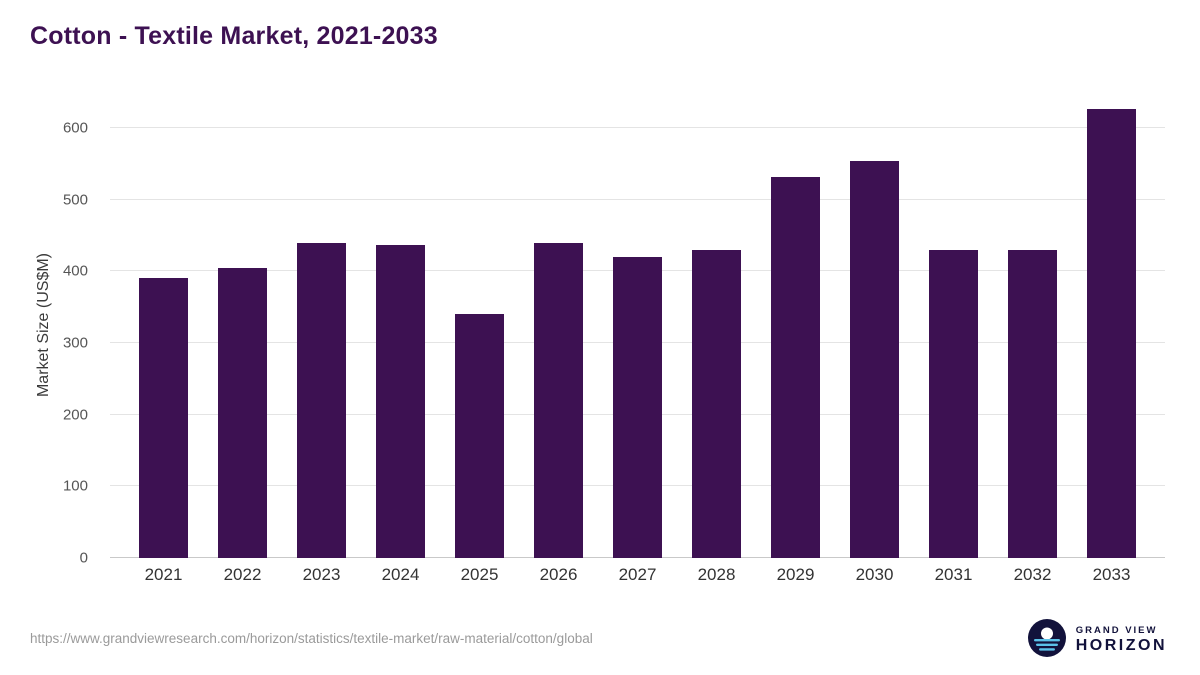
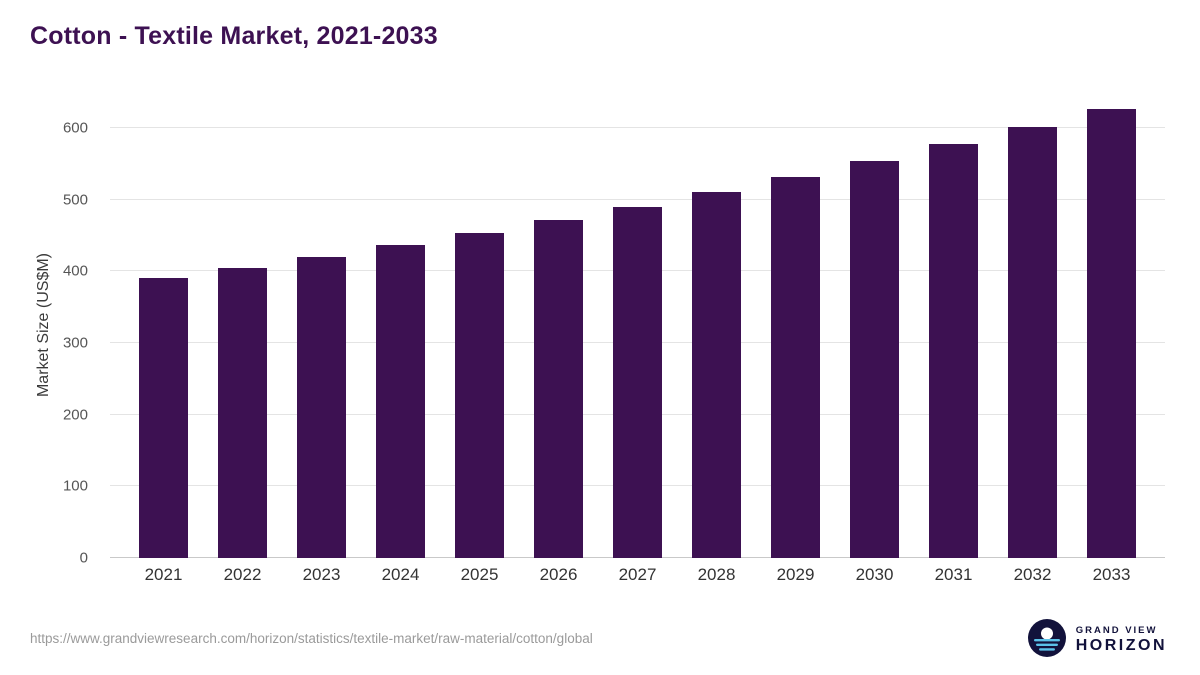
2023: 440 -> 420
2025: 340 -> 450
2026: 440 -> 470
2027: 420 -> 490
2028: 430 -> 510
2031: 430 -> 580
2032: 430 -> 600
